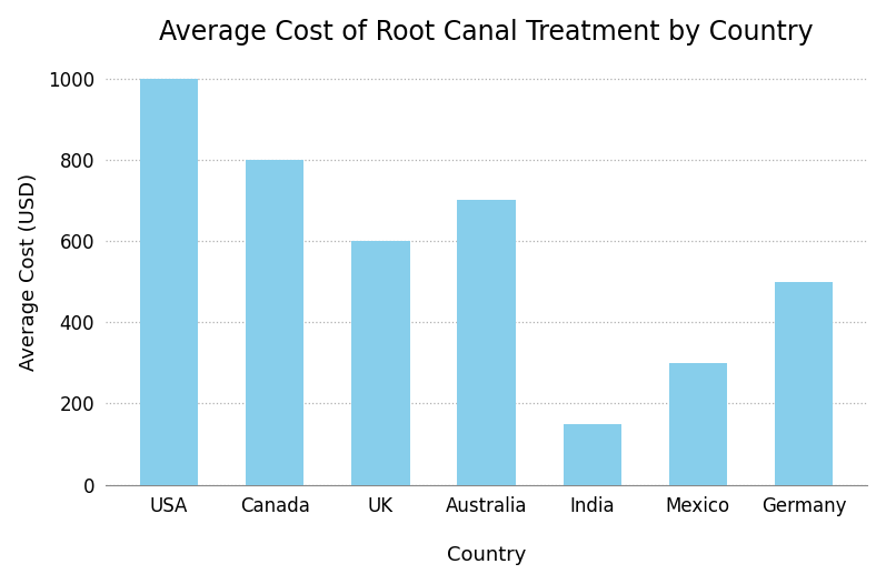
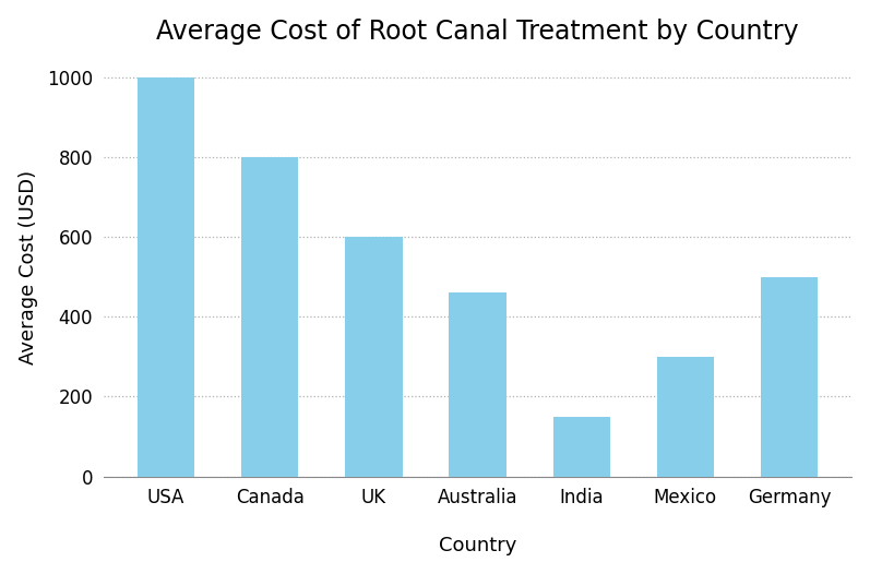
Australia: 700 -> 460
